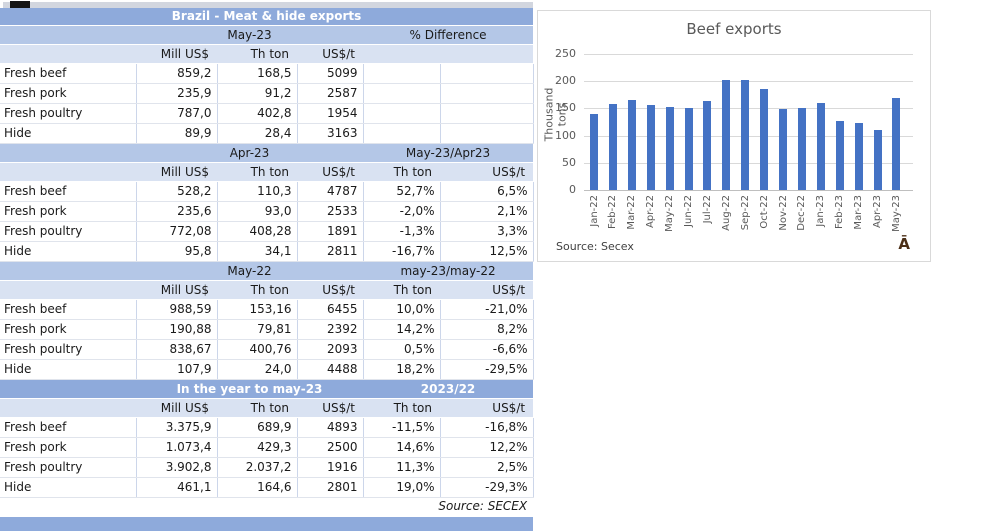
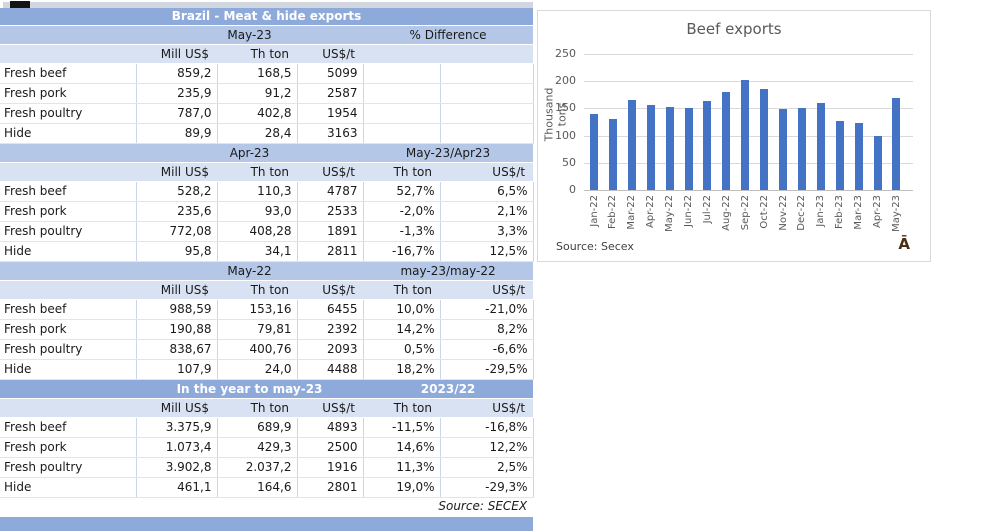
Feb-22: 160 -> 130
Aug-22: 200 -> 180
Apr-23: 110 -> 100
